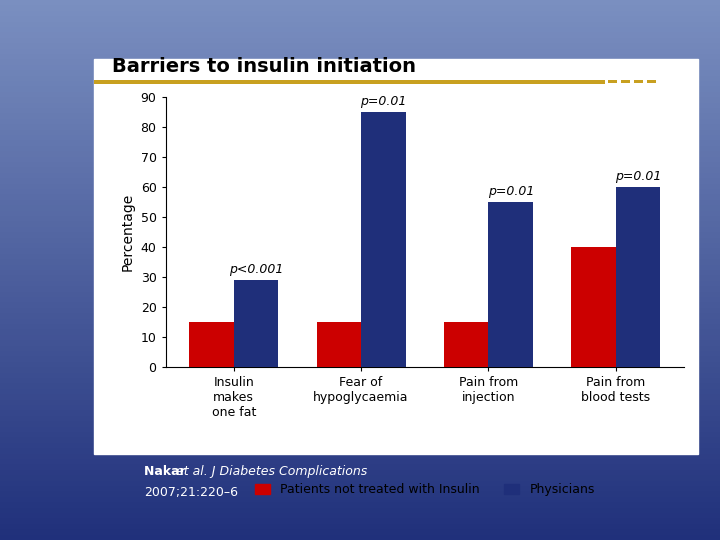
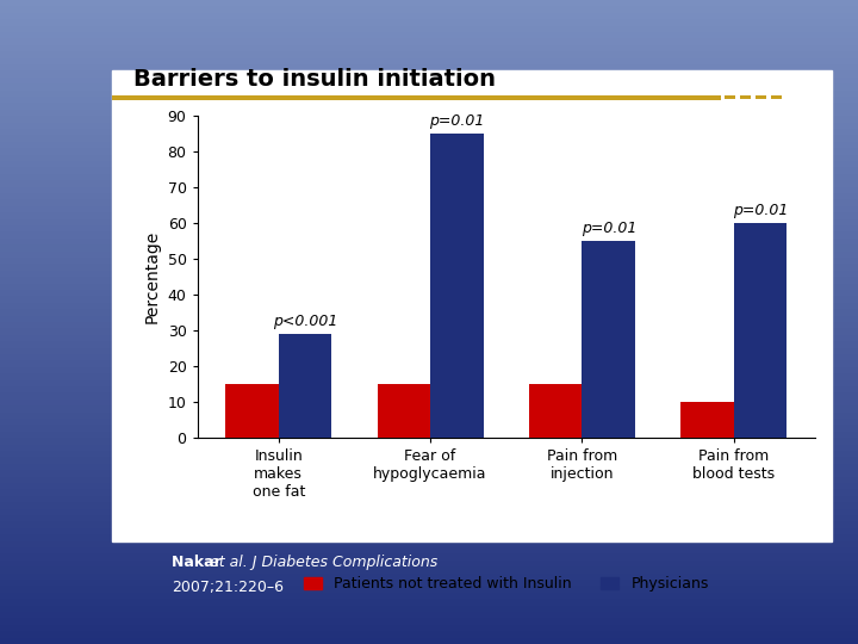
Patients not treated with Insulin/Pain from blood tests: 40 -> 10
